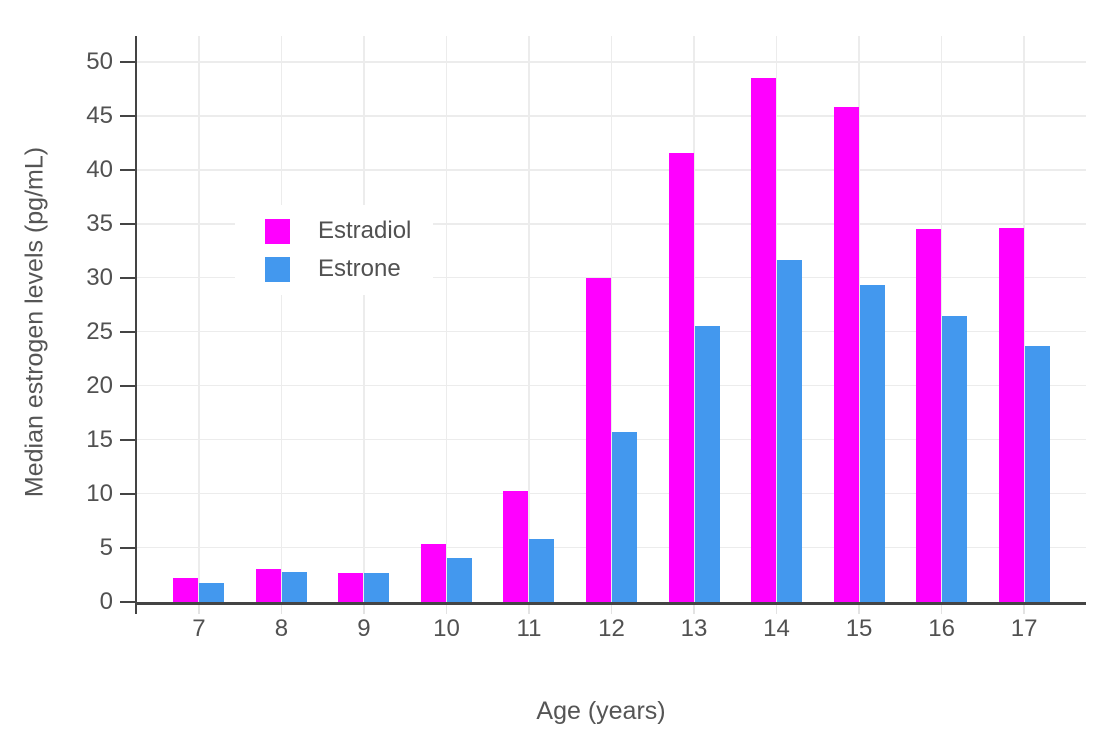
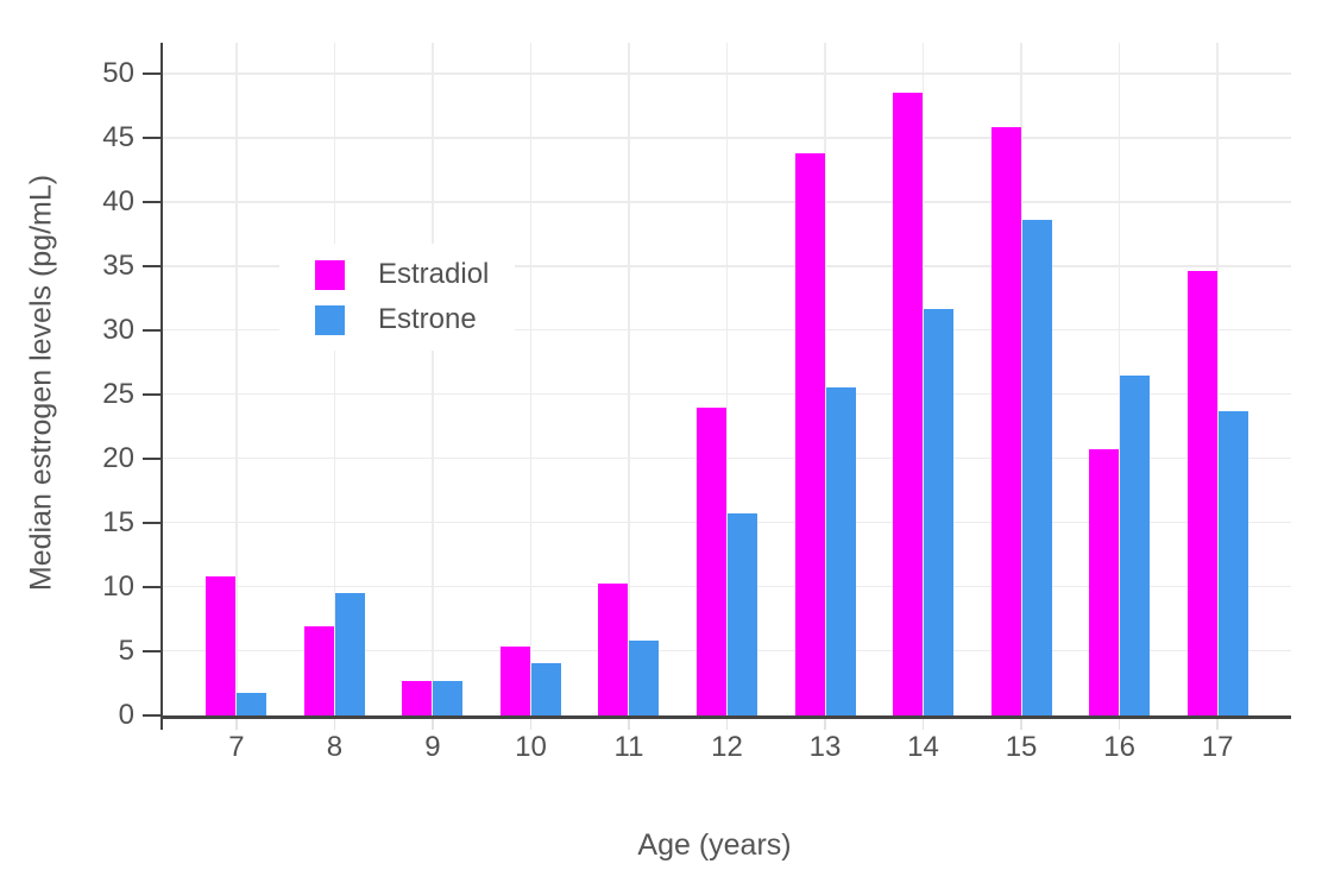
Estradiol/7: 2.2 -> 10.8
Estradiol/8: 3.0 -> 6.9
Estrone/8: 2.7 -> 9.5
Estradiol/12: 30.0 -> 24.0
Estradiol/13: 41.6 -> 43.8
Estrone/15: 29.3 -> 38.6
Estradiol/16: 34.5 -> 20.7
